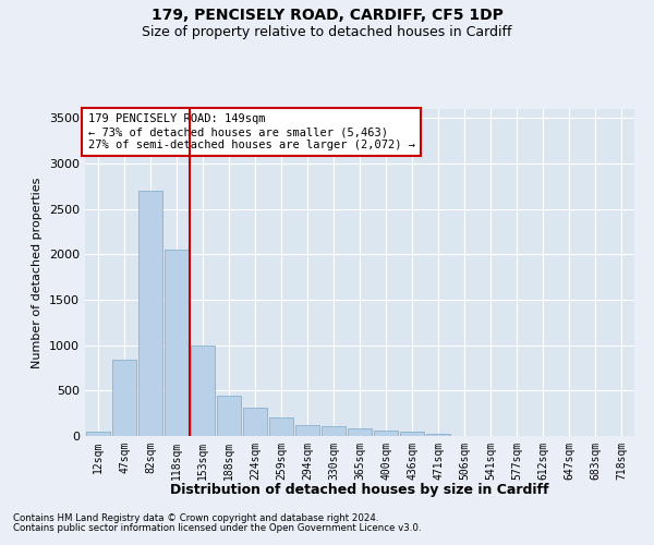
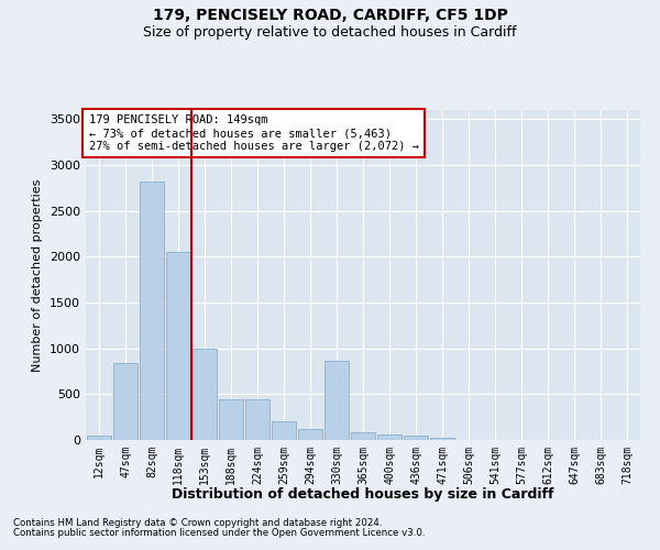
82sqm: 2700 -> 2820
224sqm: 310 -> 440
330sqm: 110 -> 860
